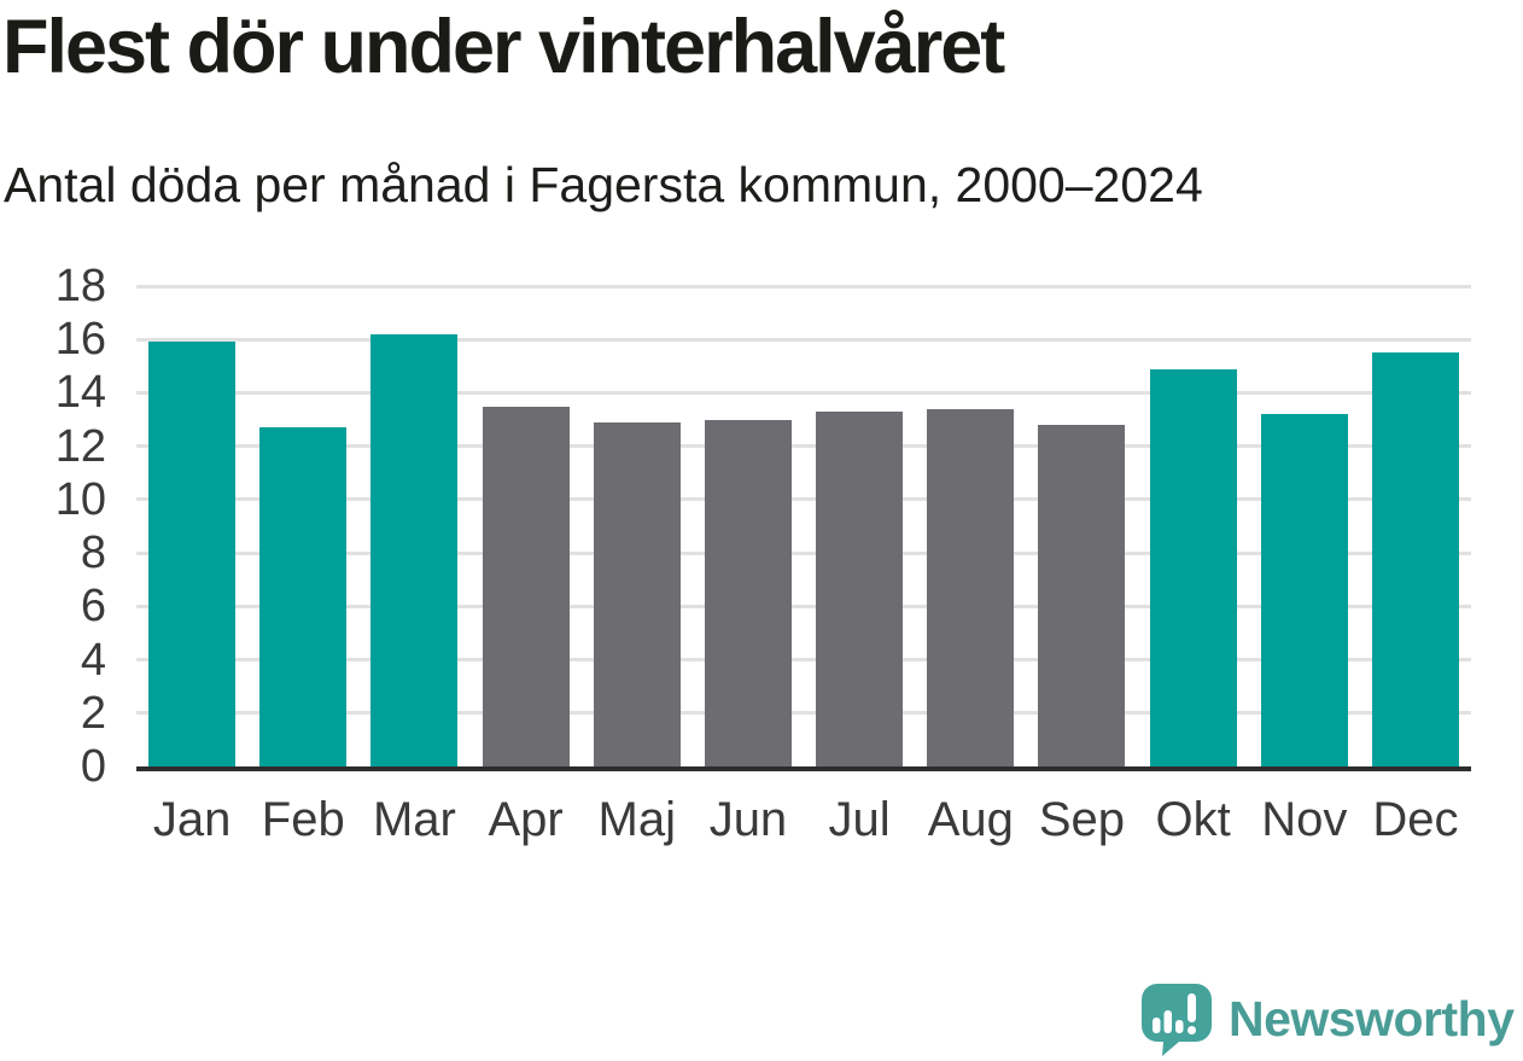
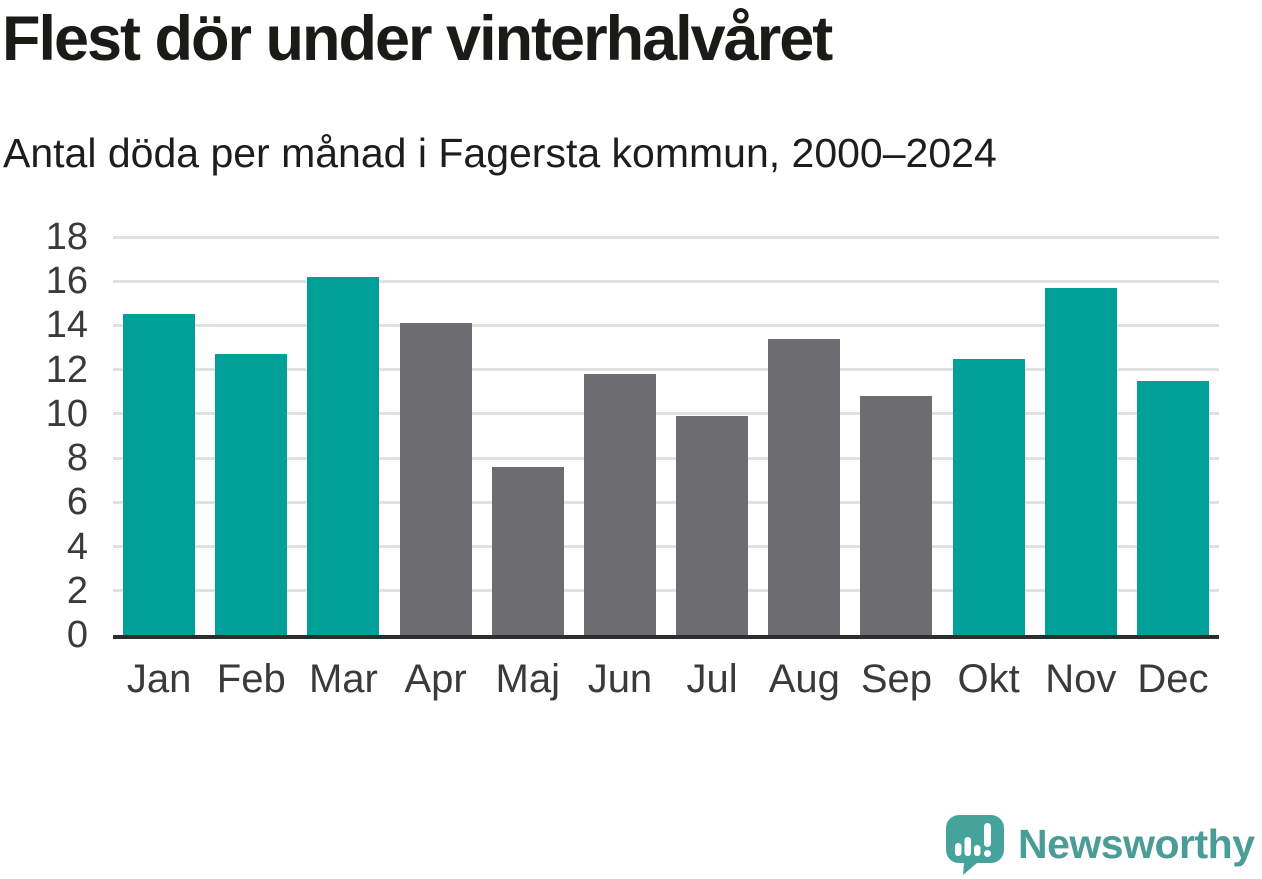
Jan: 15.9 -> 14.5
Apr: 13.5 -> 14.1
Maj: 12.9 -> 7.6
Jun: 13.0 -> 11.8
Jul: 13.3 -> 9.9
Sep: 12.8 -> 10.8
Okt: 14.9 -> 12.5
Nov: 13.2 -> 15.7
Dec: 15.5 -> 11.5
